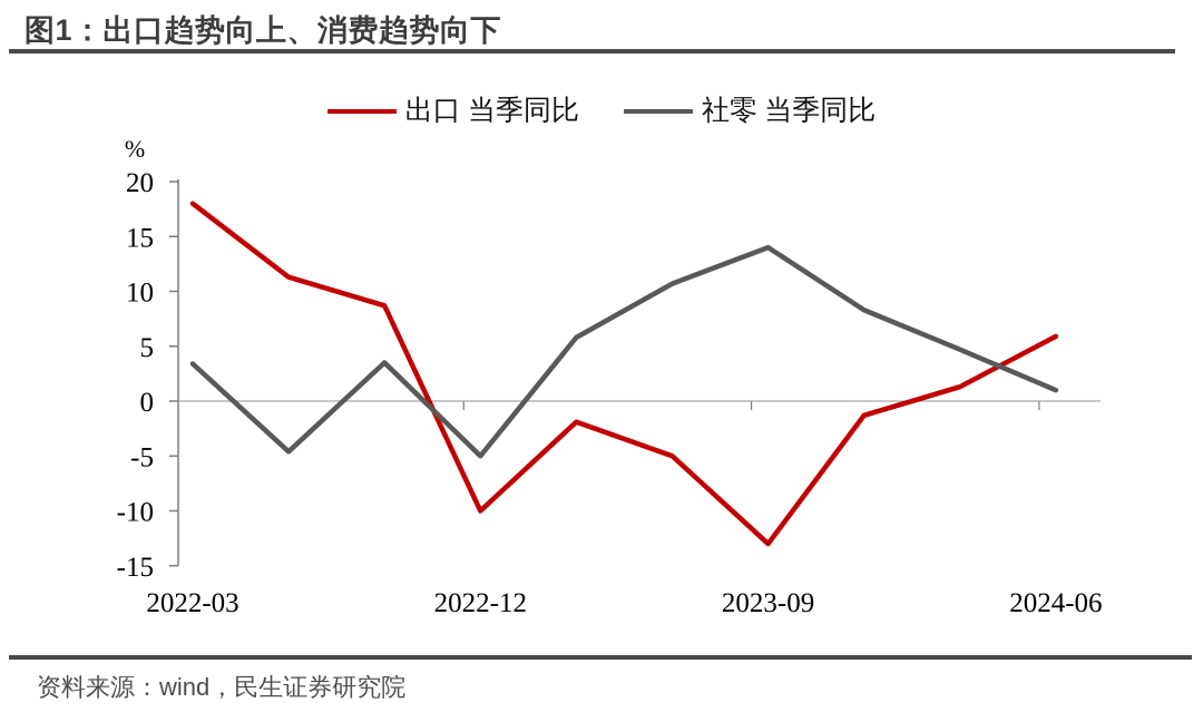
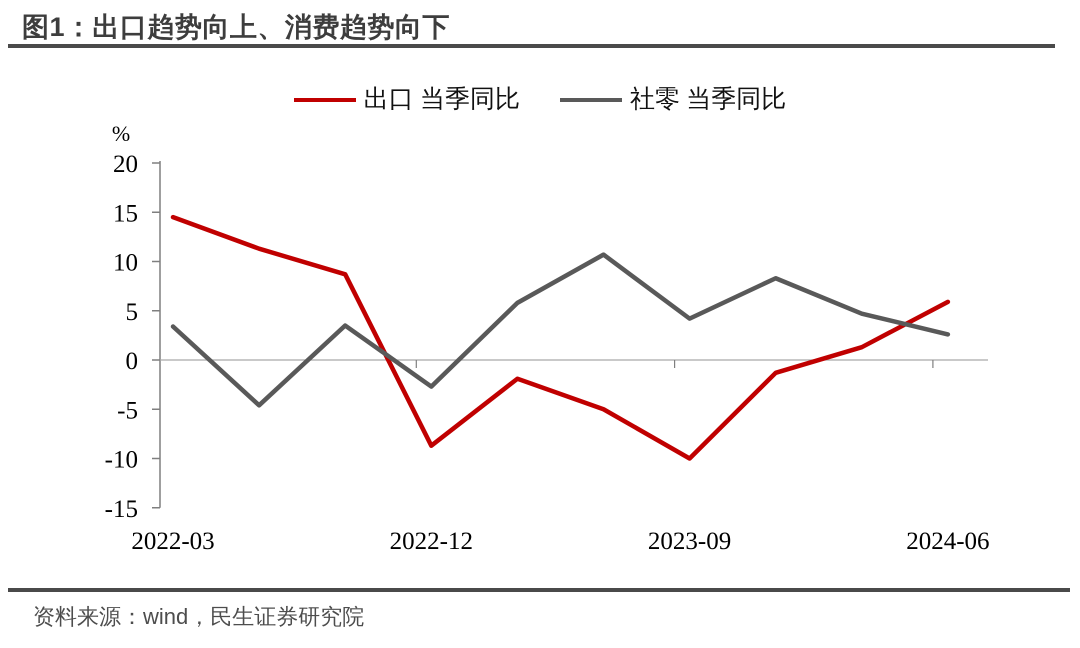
出口 当季同比/2022-03: 18 -> 14
出口 当季同比/2022-12: -10 -> -9
社零 当季同比/2022-12: -5 -> -3
出口 当季同比/2023-09: -13 -> -10
社零 当季同比/2023-09: 14 -> 4
社零 当季同比/2024-06: 1 -> 3
